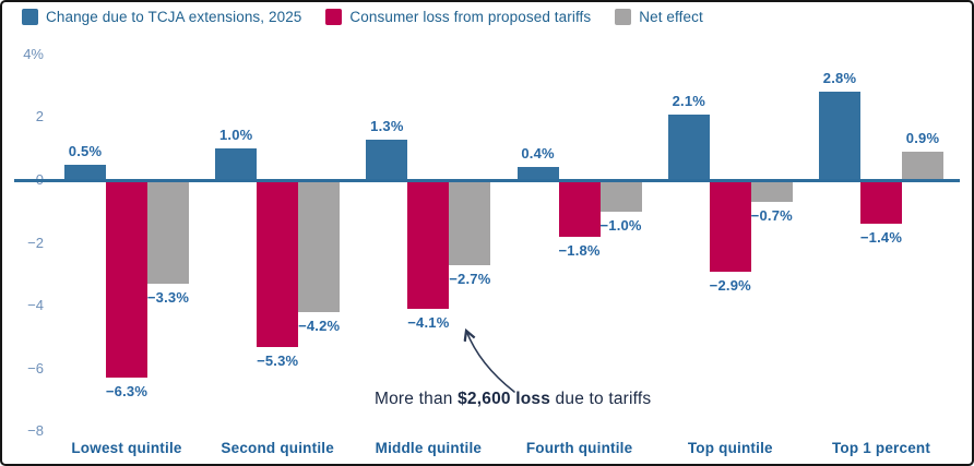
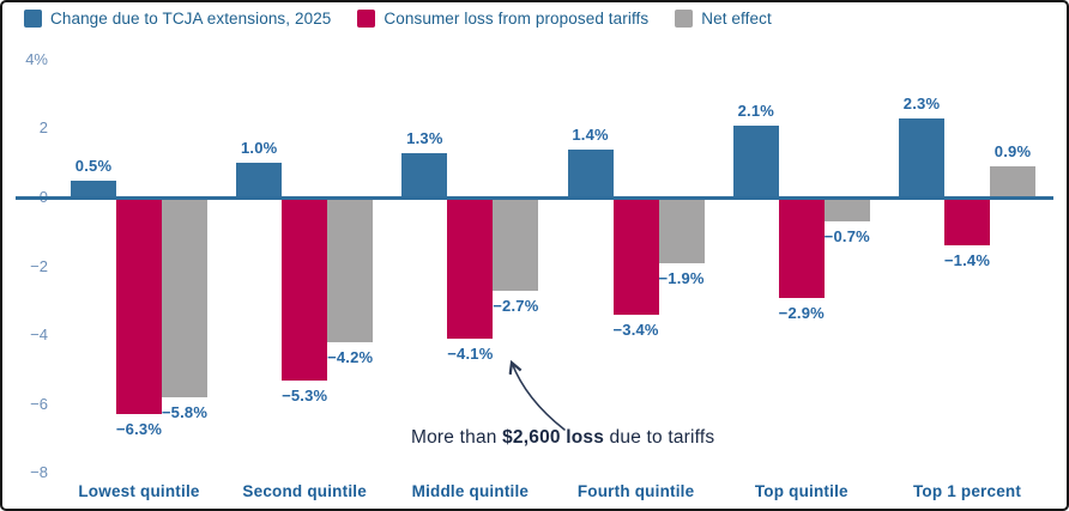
Net effect/Lowest quintile: −3.3% -> −5.8%
Change due to TCJA extensions, 2025/Fourth quintile: 0.4% -> 1.4%
Consumer loss from proposed tariffs/Fourth quintile: −1.8% -> −3.4%
Net effect/Fourth quintile: −1.0% -> −1.9%
Change due to TCJA extensions, 2025/Top 1 percent: 2.8% -> 2.3%
